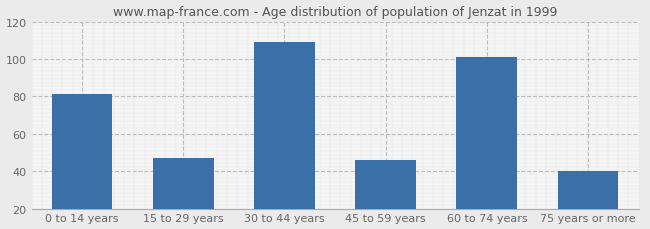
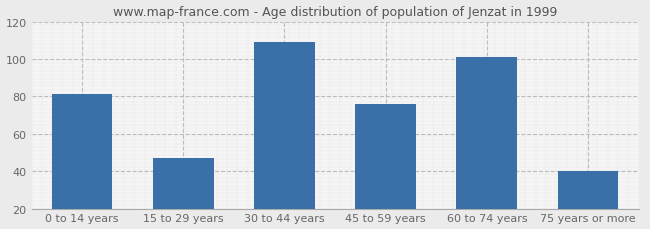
45 to 59 years: 46 -> 76
